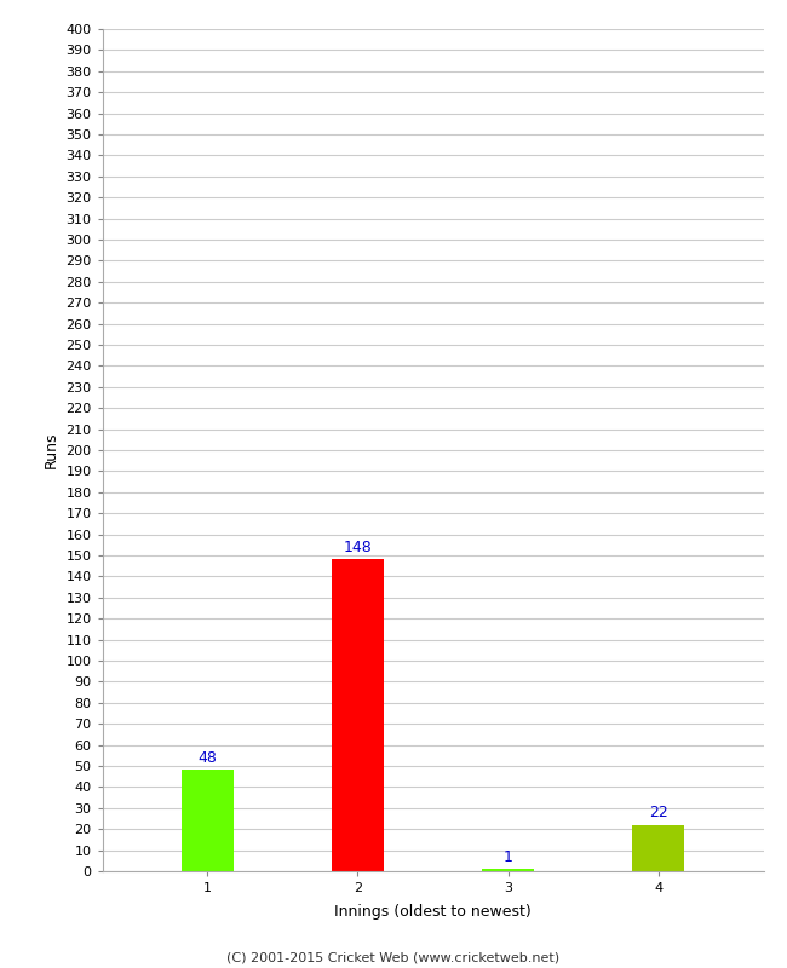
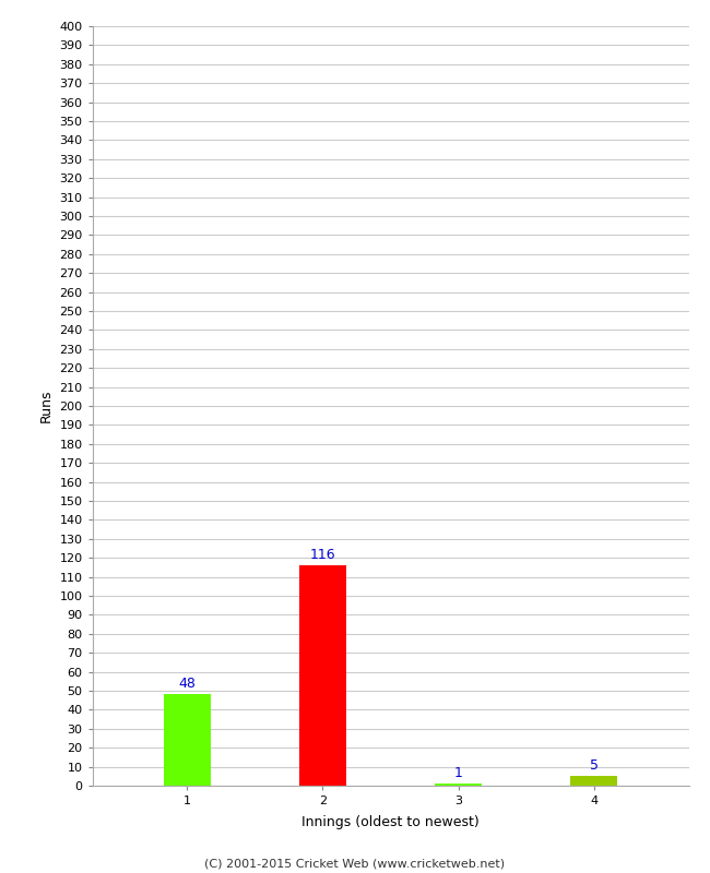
2: 148 -> 116
4: 22 -> 5
